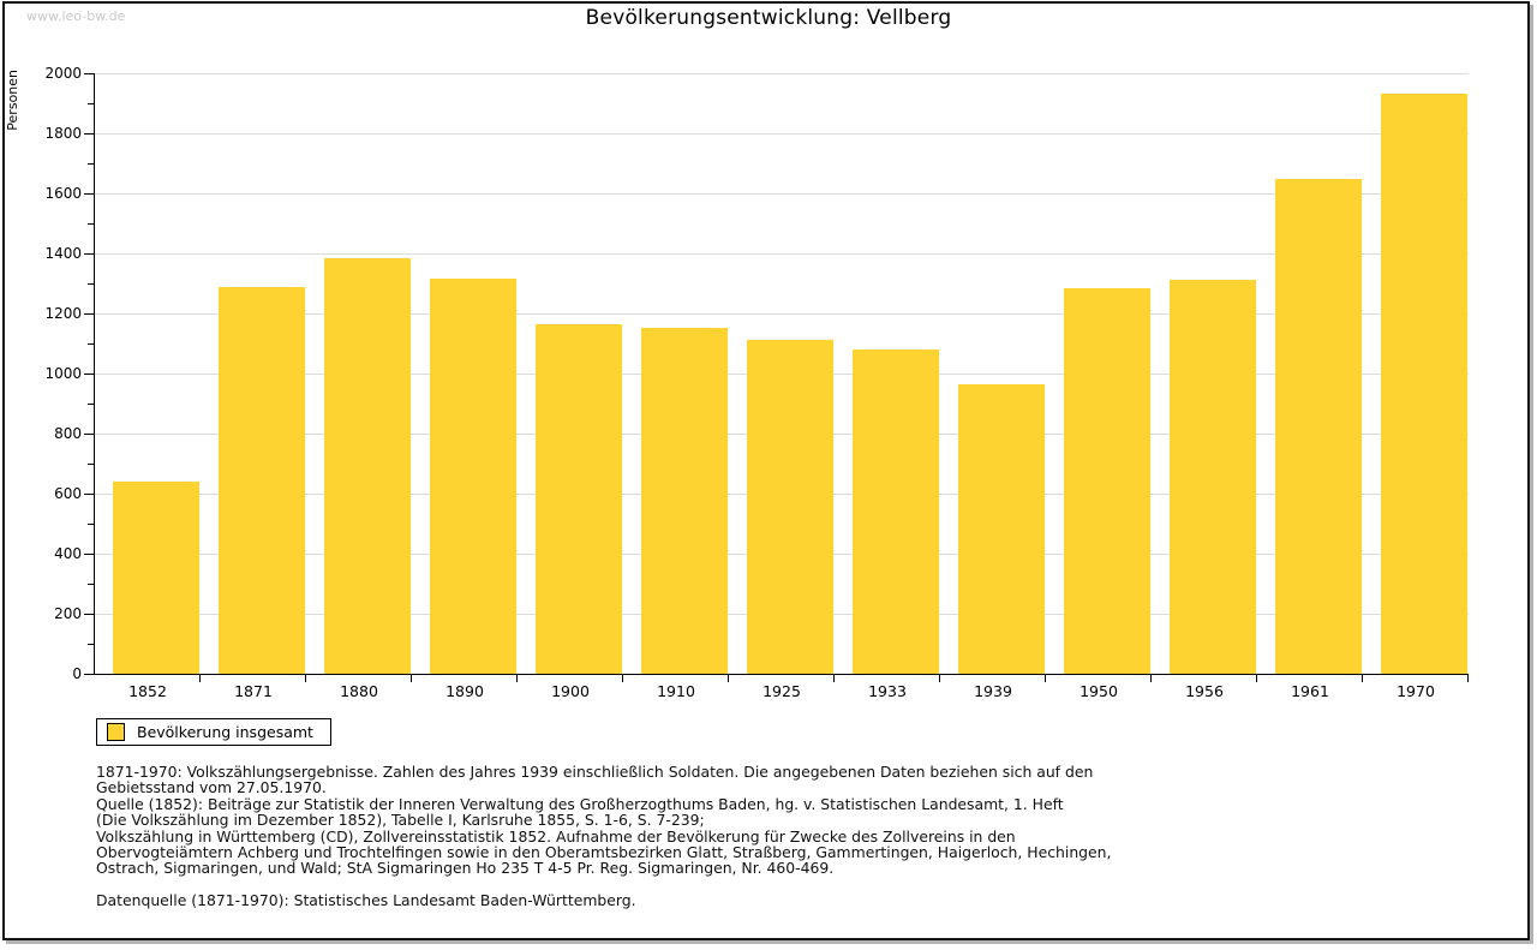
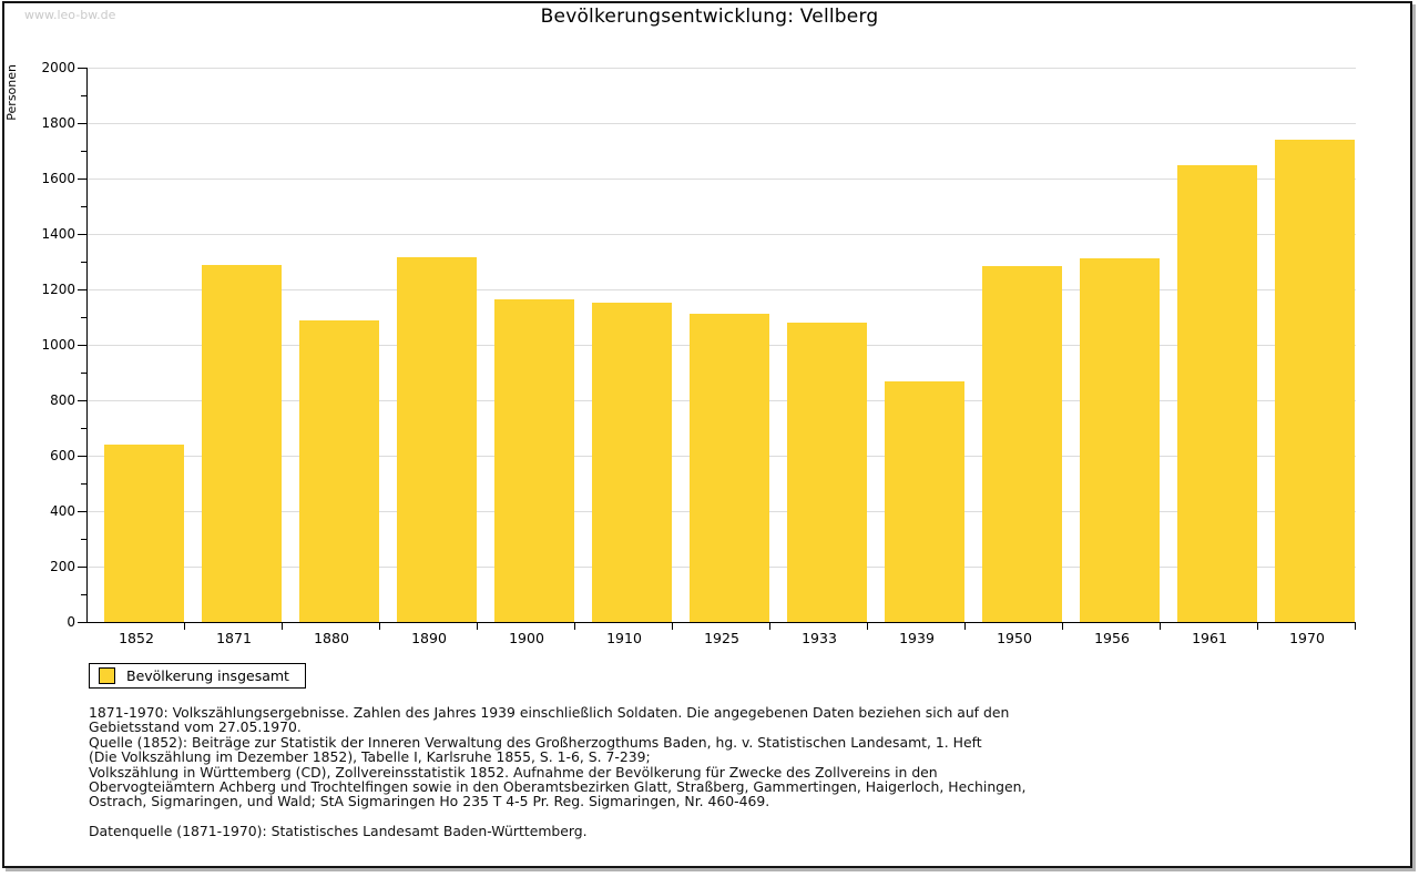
1880: 1380 -> 1090
1939: 960 -> 870
1970: 1930 -> 1740
